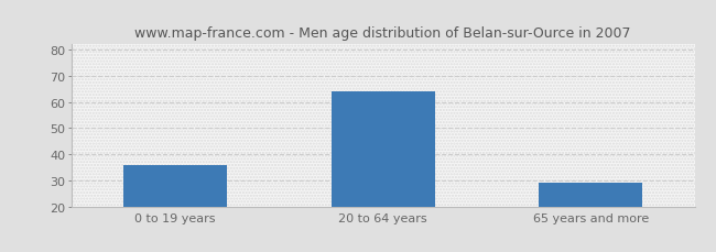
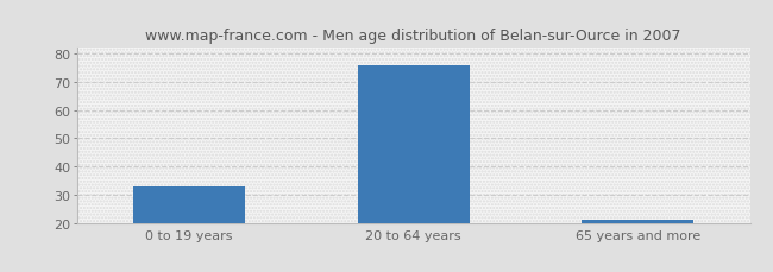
0 to 19 years: 36 -> 33
20 to 64 years: 64 -> 76
65 years and more: 29 -> 21
